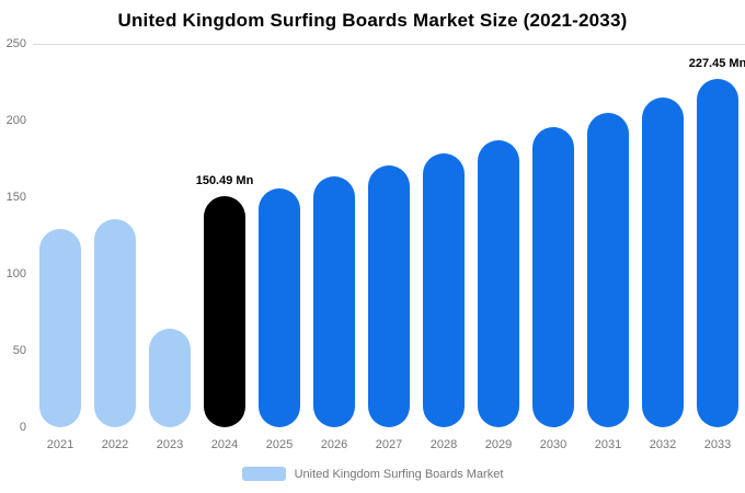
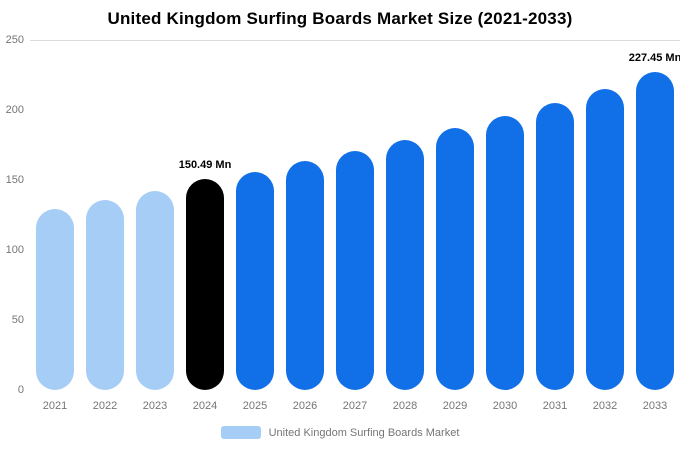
2023: 64 -> 142
